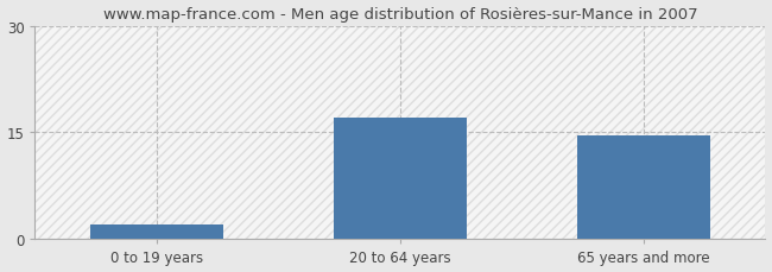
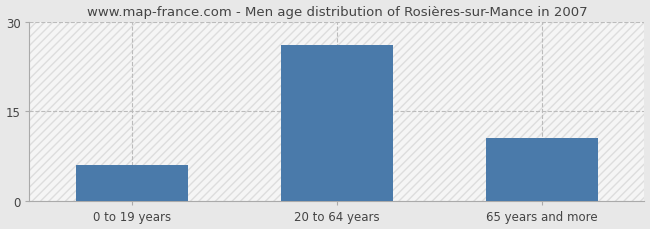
0 to 19 years: 2.0 -> 6.0
20 to 64 years: 17.0 -> 26.0
65 years and more: 14.5 -> 10.6
